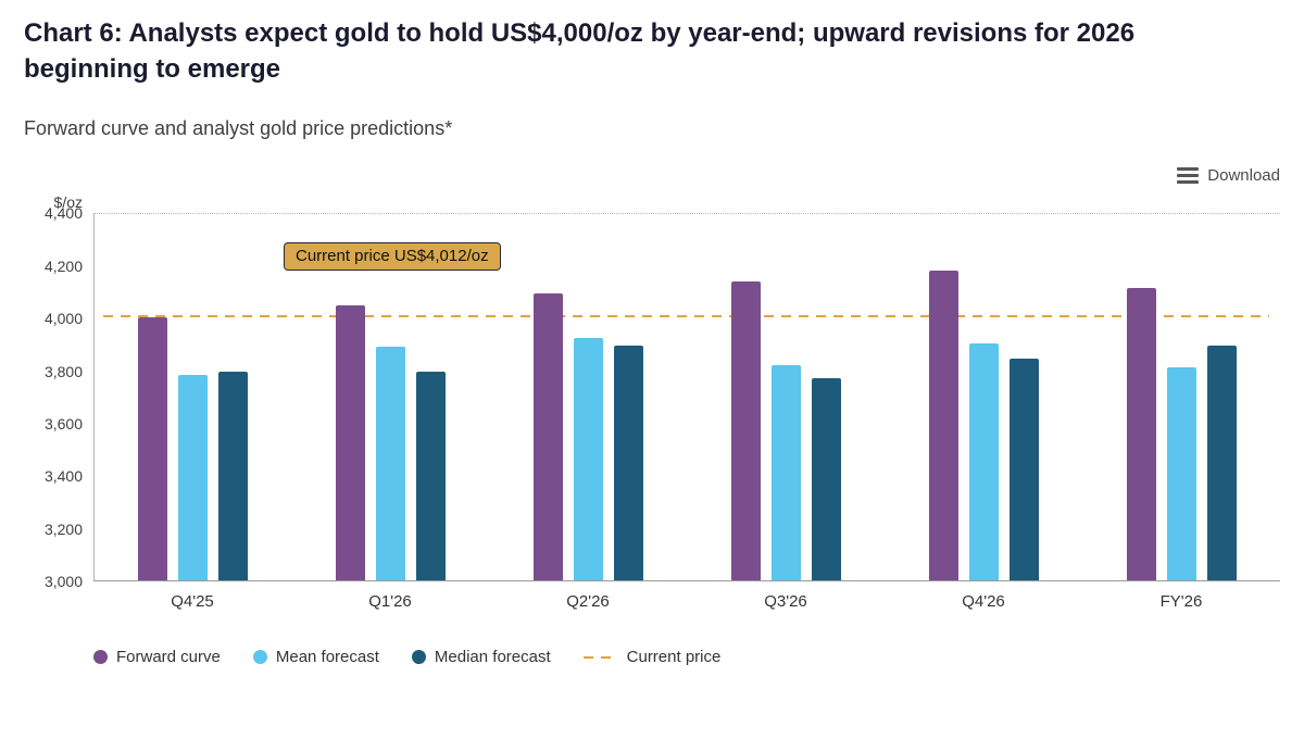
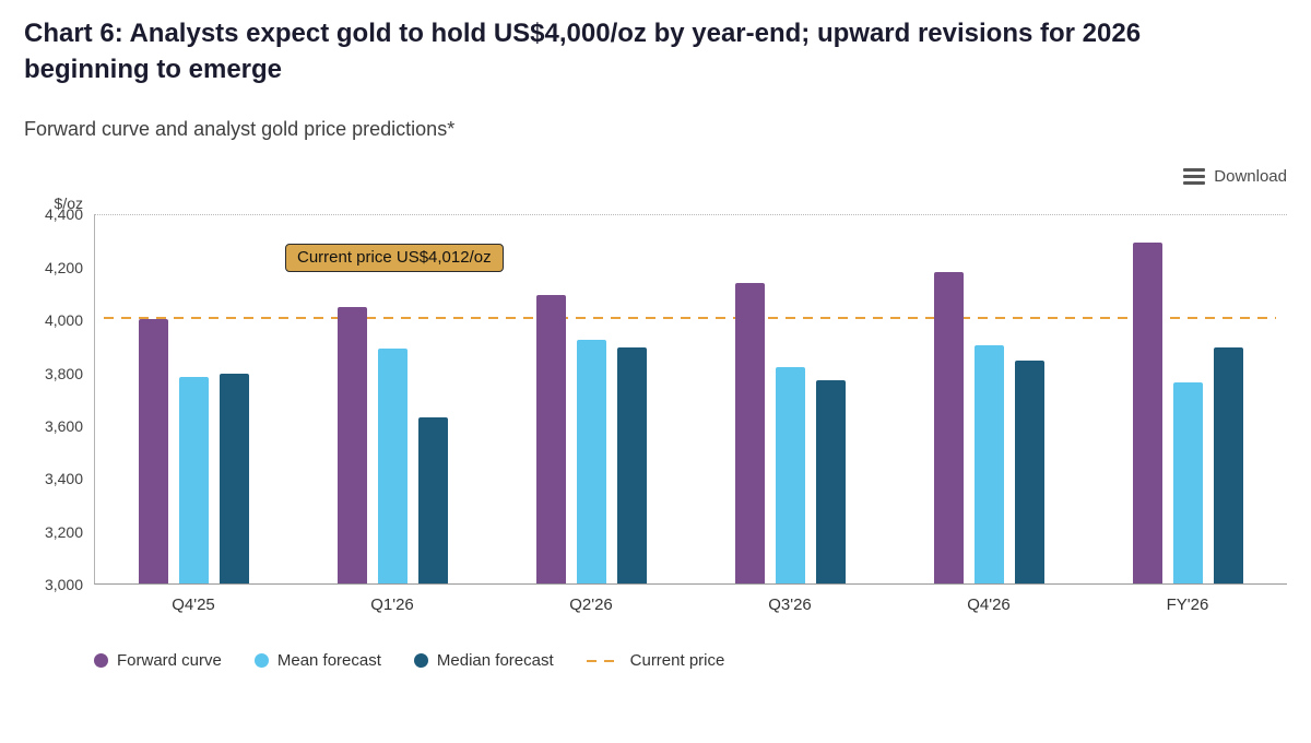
Median forecast/Q1'26: 3800 -> 3630
Forward curve/FY'26: 4110 -> 4290
Mean forecast/FY'26: 3810 -> 3760
